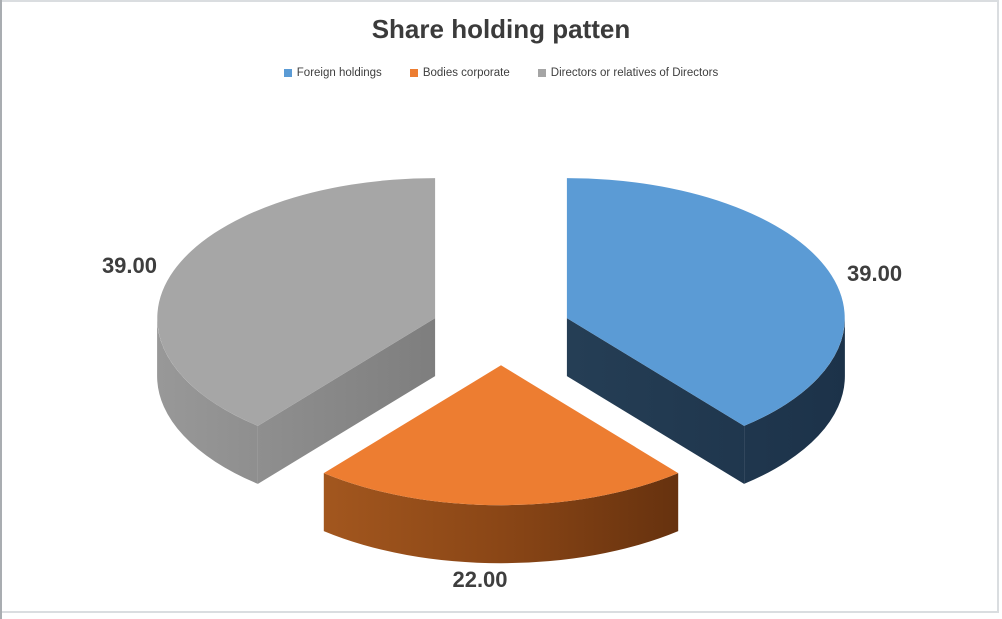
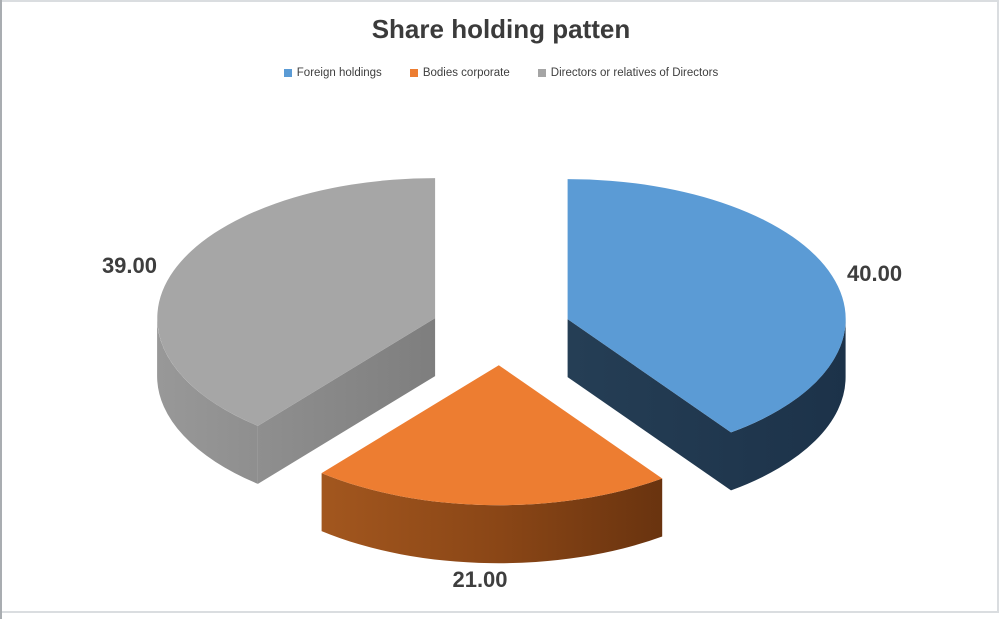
Foreign holdings: 39.00 -> 40.00
Bodies corporate: 22.00 -> 21.00
